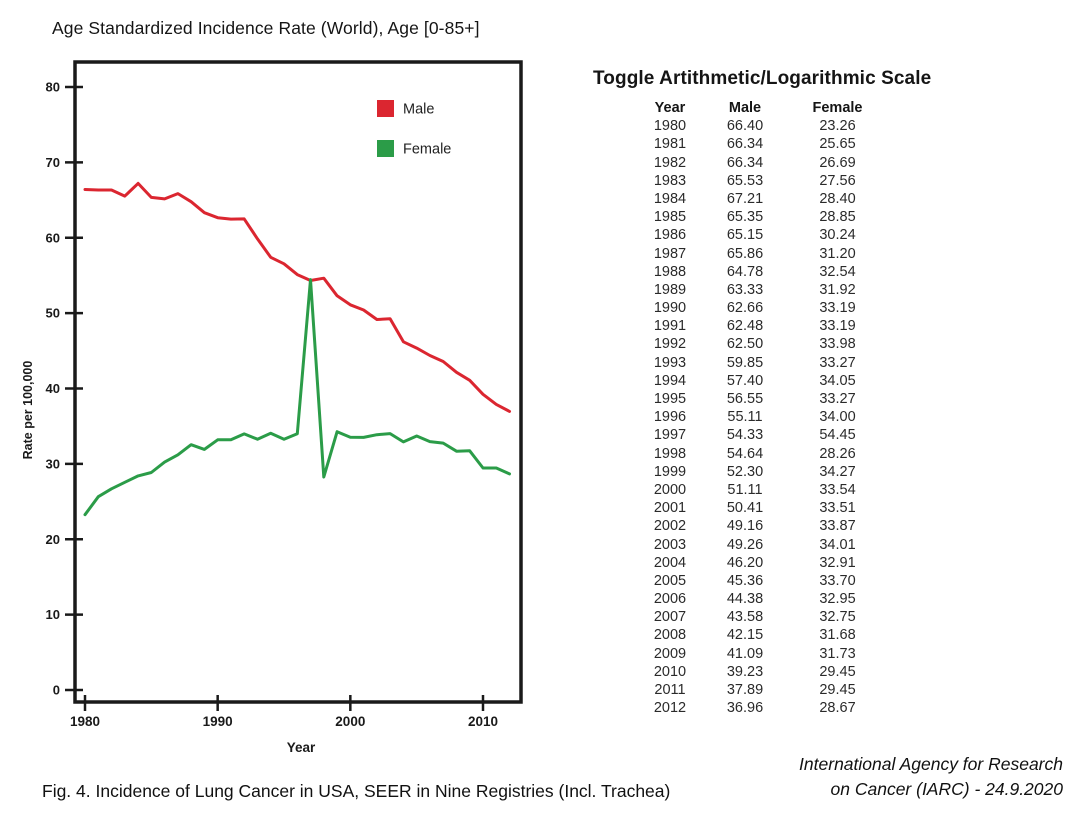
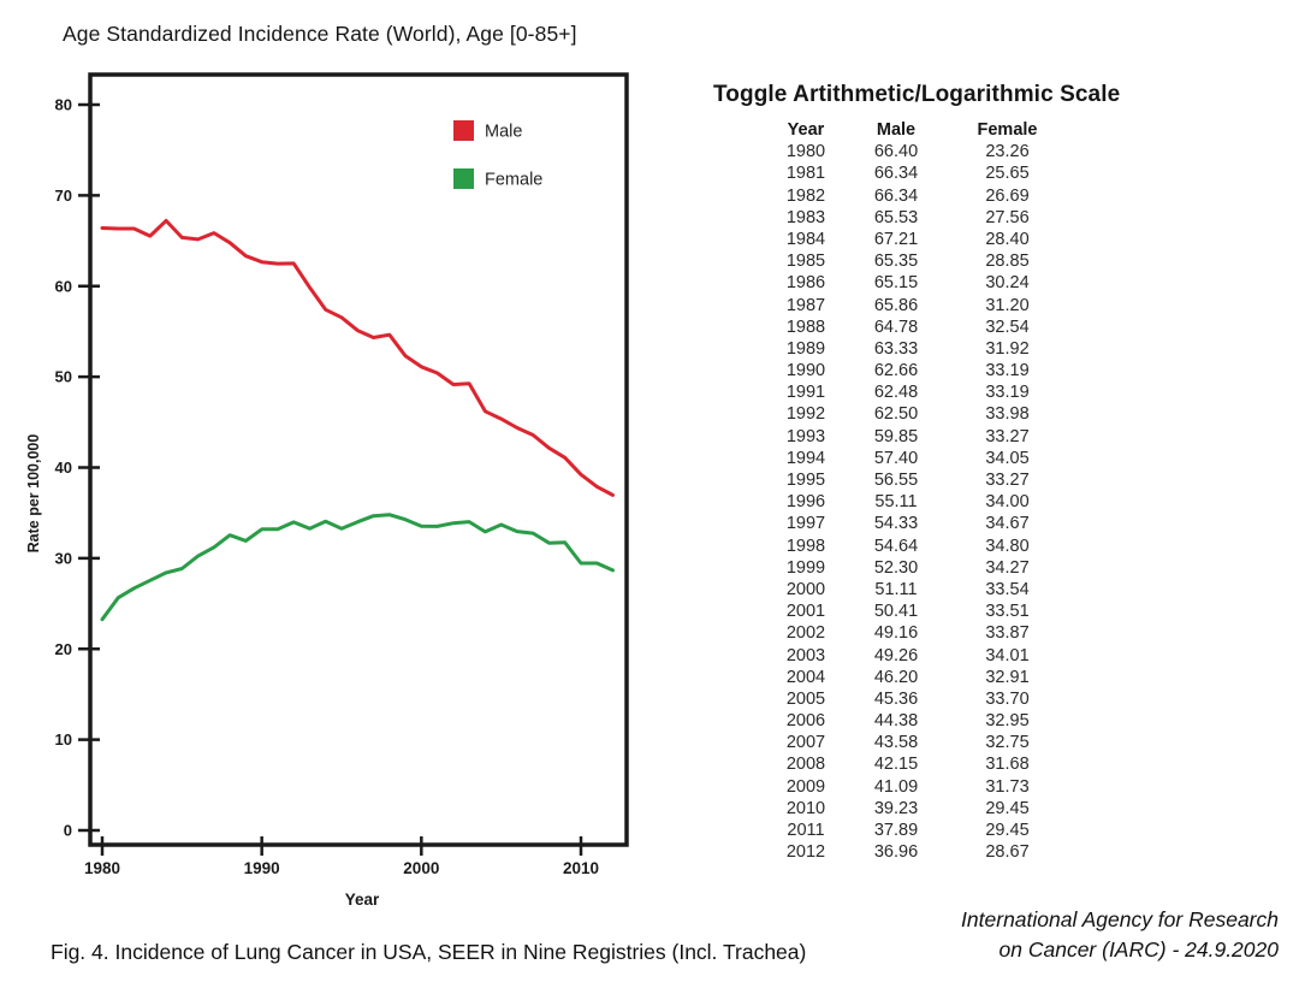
Female/1997: 54.45 -> 34.67
Female/1998: 28.26 -> 34.80
